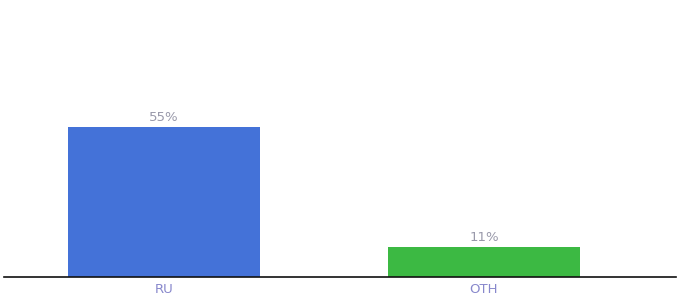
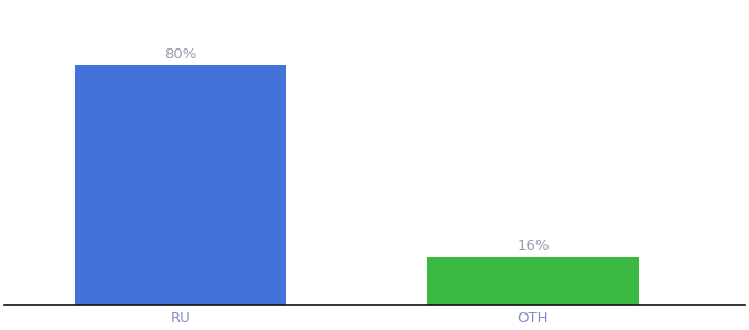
RU: 55% -> 80%
OTH: 11% -> 16%
